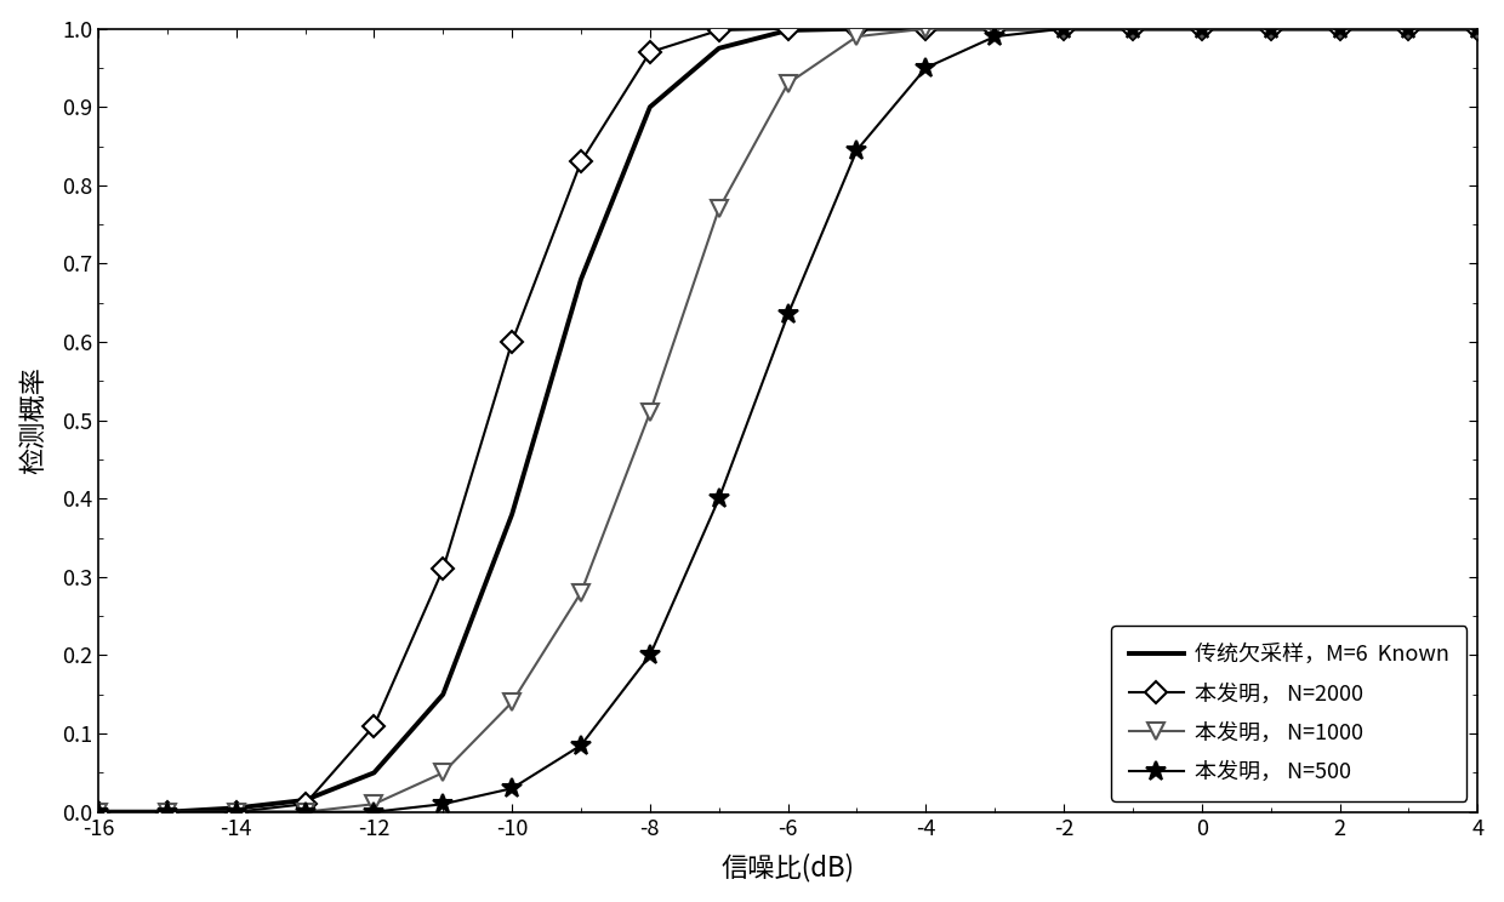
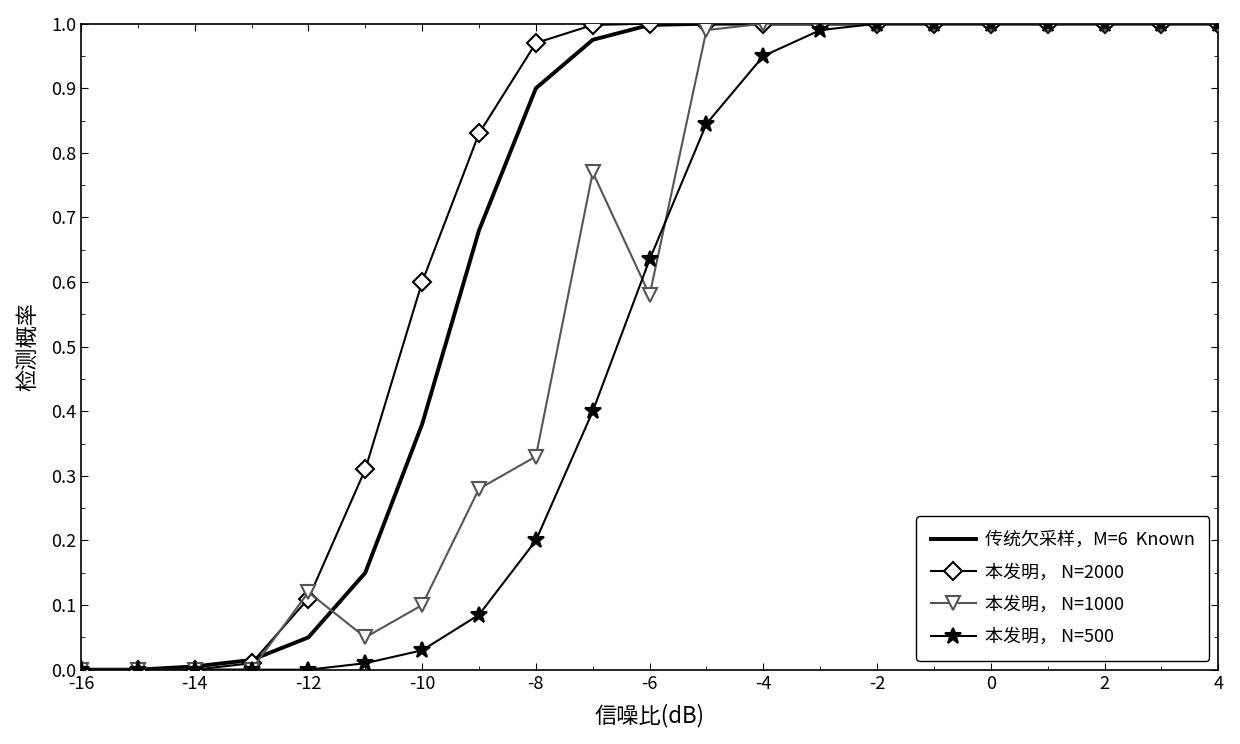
本发明， N=1000/-12: 0.01 -> 0.12
本发明， N=1000/-10: 0.14 -> 0.10
本发明， N=1000/-8: 0.51 -> 0.33
本发明， N=1000/-6: 0.93 -> 0.58
